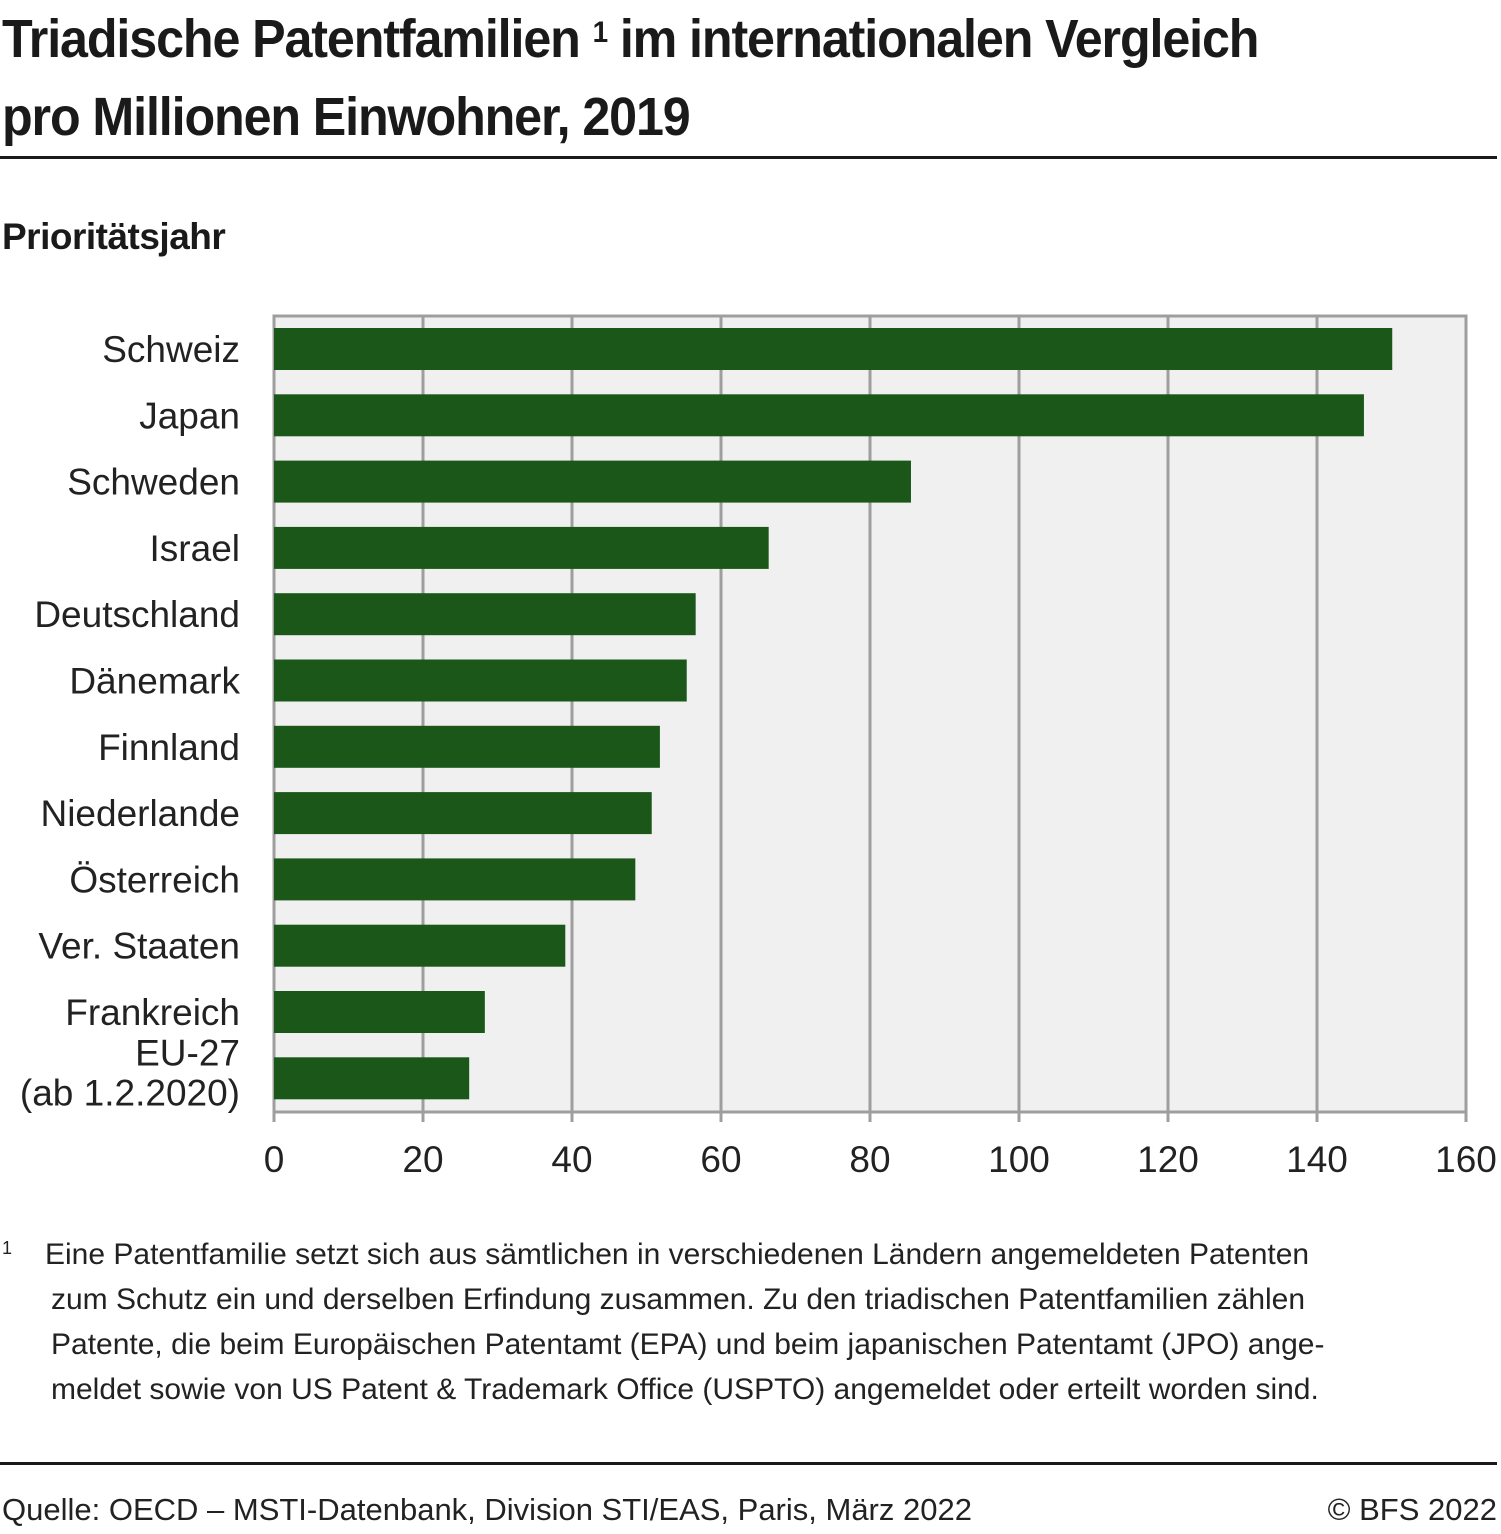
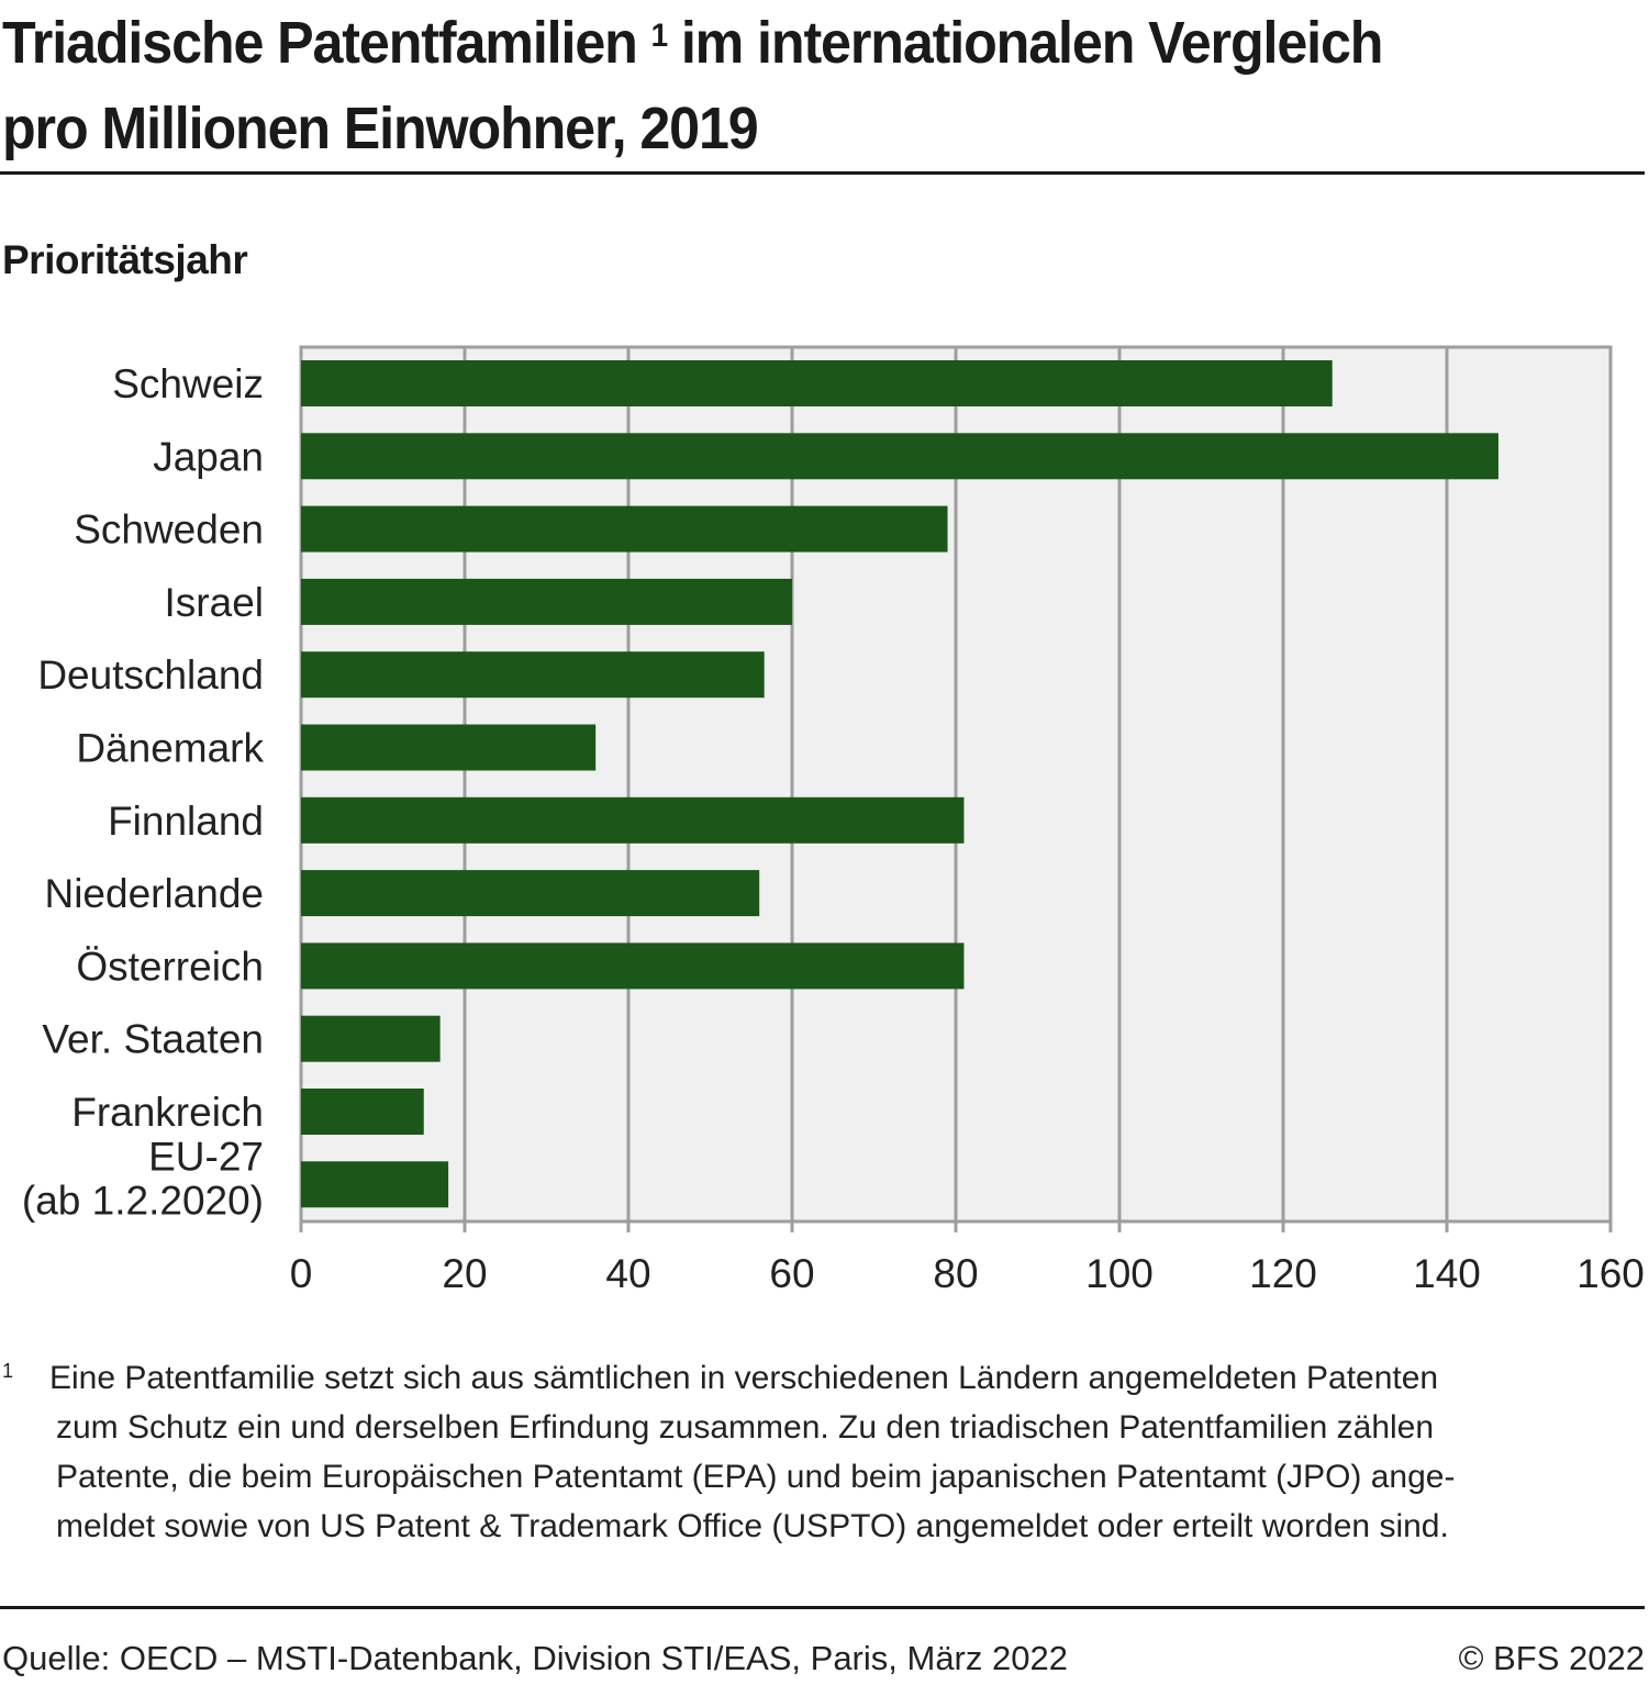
Schweiz: 150 -> 126
Schweden: 86 -> 79
Israel: 66 -> 60
Dänemark: 55 -> 36
Finnland: 52 -> 81
Niederlande: 51 -> 56
Österreich: 48 -> 81
Ver. Staaten: 39 -> 17
Frankreich: 28 -> 15
EU-27 (ab 1.2.2020): 26 -> 18
